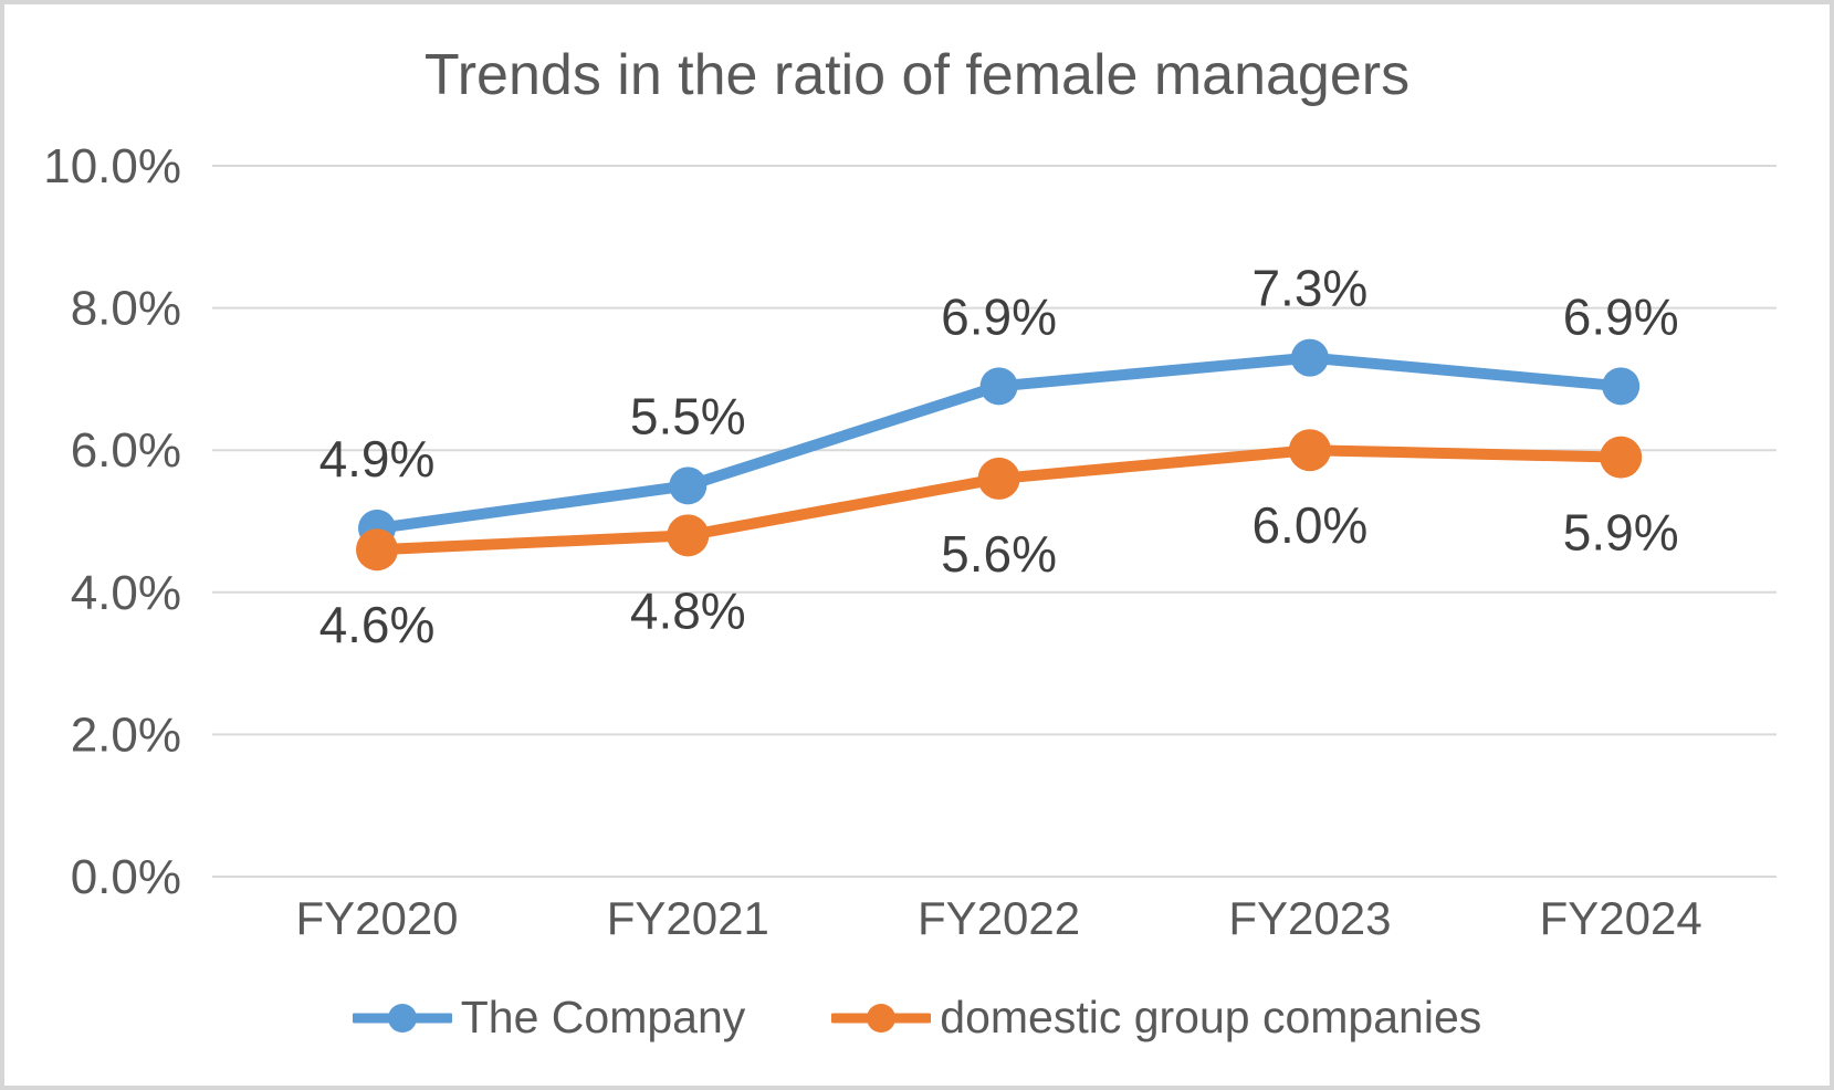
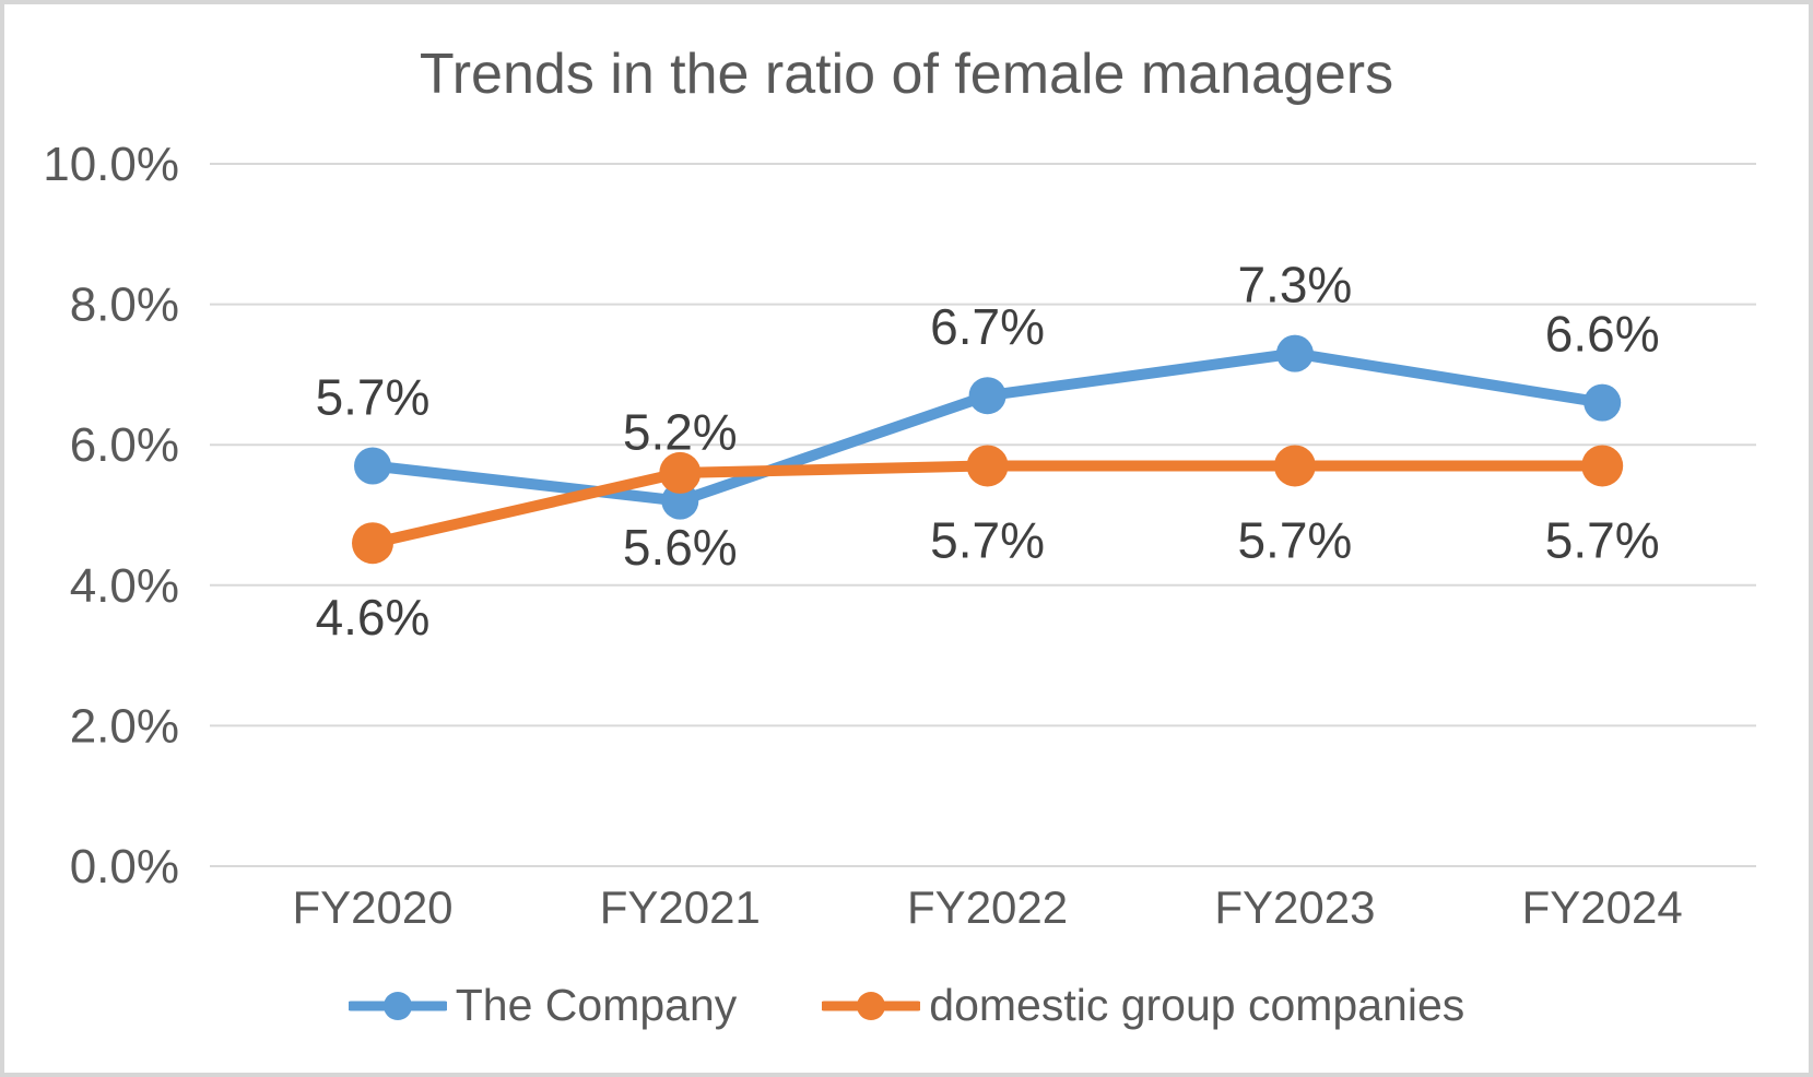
The Company/FY2020: 4.9% -> 5.7%
The Company/FY2021: 5.5% -> 5.2%
domestic group companies/FY2021: 4.8% -> 5.6%
The Company/FY2022: 6.9% -> 6.7%
domestic group companies/FY2022: 5.6% -> 5.7%
domestic group companies/FY2023: 6.0% -> 5.7%
The Company/FY2024: 6.9% -> 6.6%
domestic group companies/FY2024: 5.9% -> 5.7%
